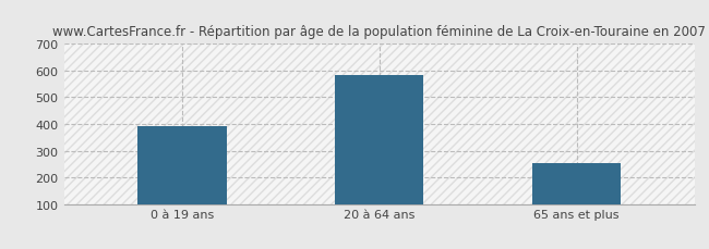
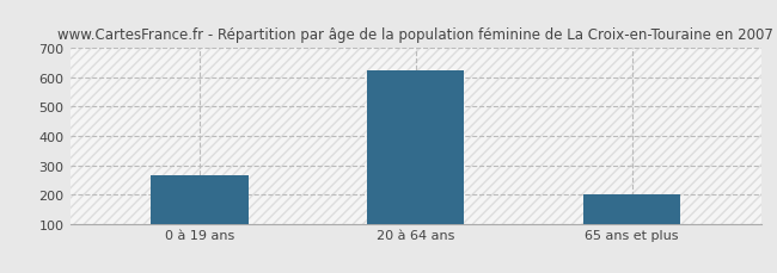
0 à 19 ans: 390 -> 265
20 à 64 ans: 585 -> 625
65 ans et plus: 255 -> 200
